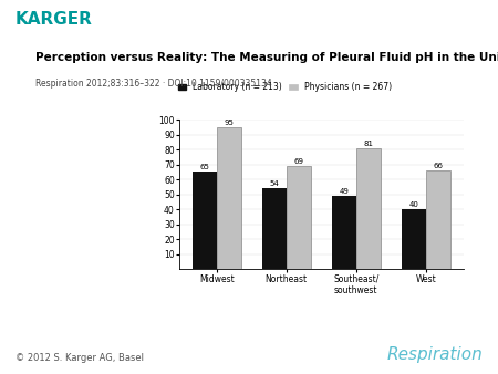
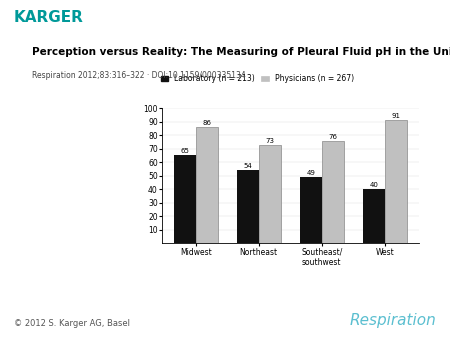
Physicians (n = 267)/Midwest: 95 -> 86
Physicians (n = 267)/Northeast: 69 -> 73
Physicians (n = 267)/Southeast/ southwest: 81 -> 76
Physicians (n = 267)/West: 66 -> 91
